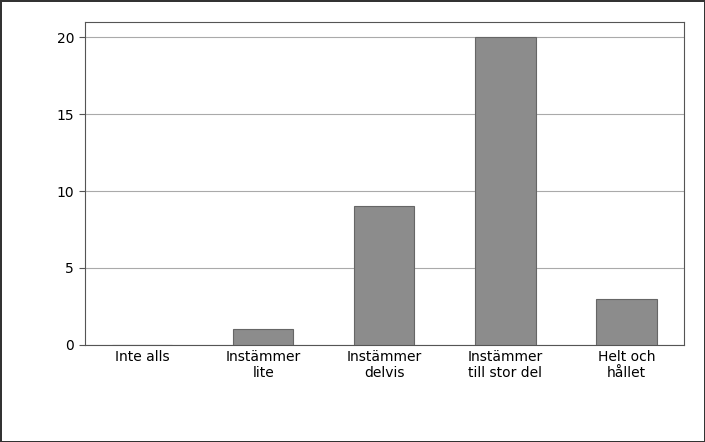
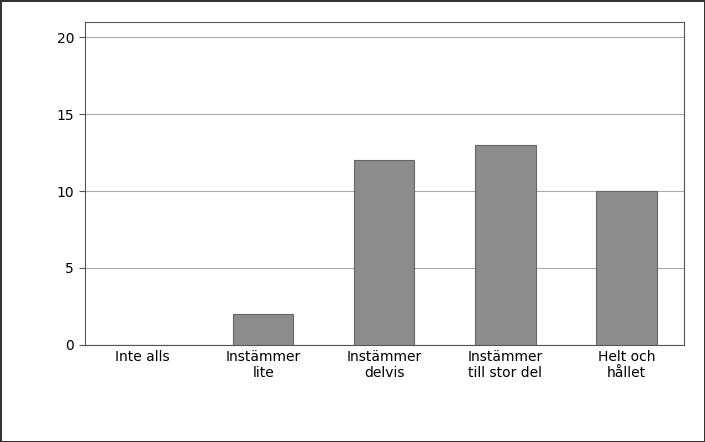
Instämmer lite: 1 -> 2
Instämmer delvis: 9 -> 12
Instämmer till stor del: 20 -> 13
Helt och hållet: 3 -> 10
